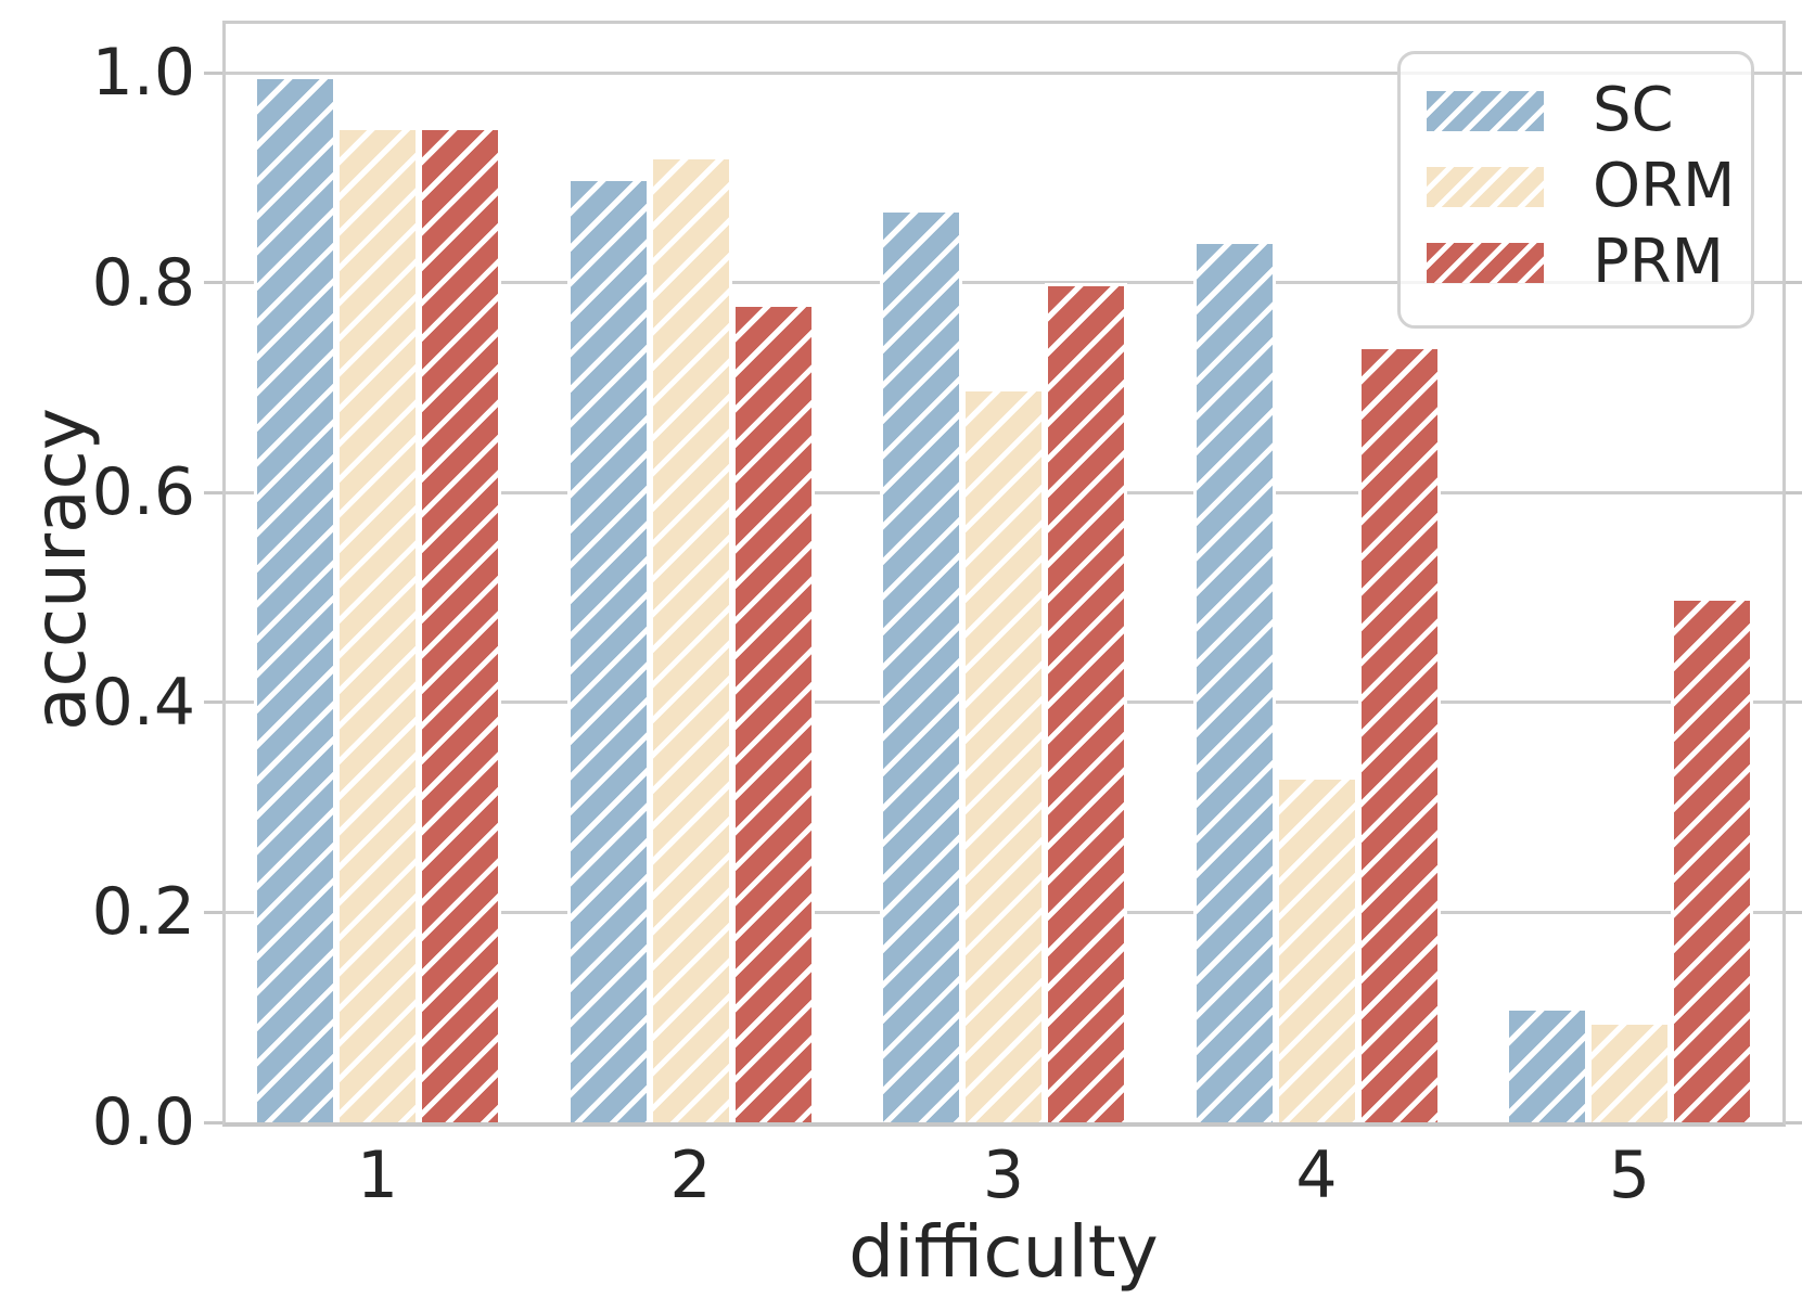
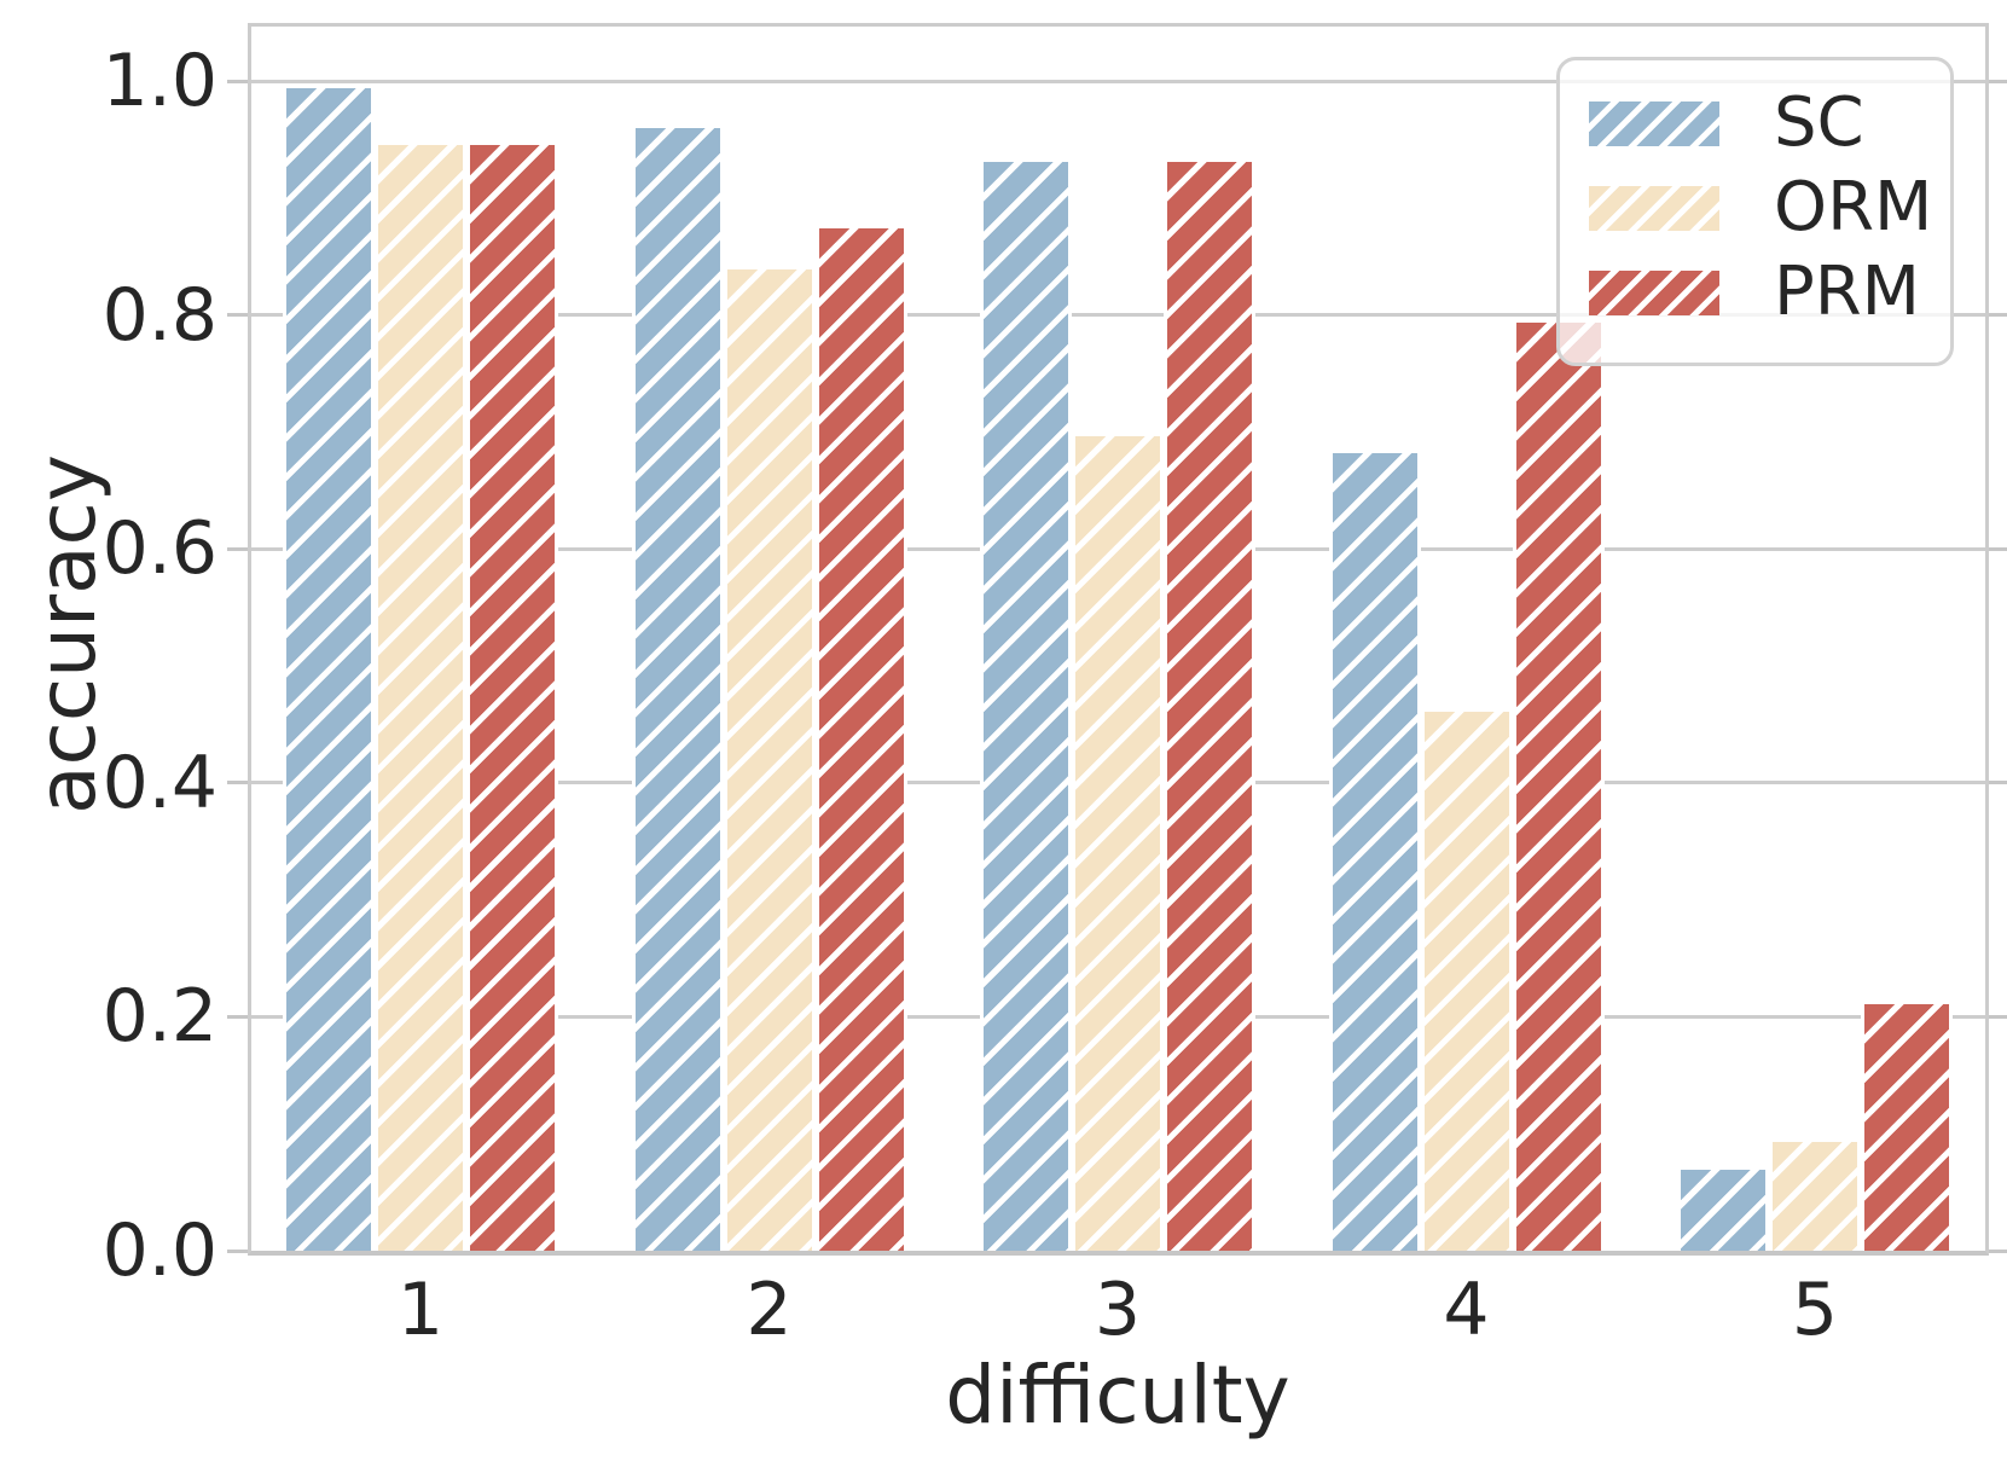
SC/2: 0.90 -> 0.96
ORM/2: 0.92 -> 0.84
PRM/2: 0.78 -> 0.88
SC/3: 0.87 -> 0.93
PRM/3: 0.80 -> 0.93
SC/4: 0.84 -> 0.69
ORM/4: 0.33 -> 0.46
PRM/4: 0.74 -> 0.80
SC/5: 0.11 -> 0.07
PRM/5: 0.50 -> 0.21
